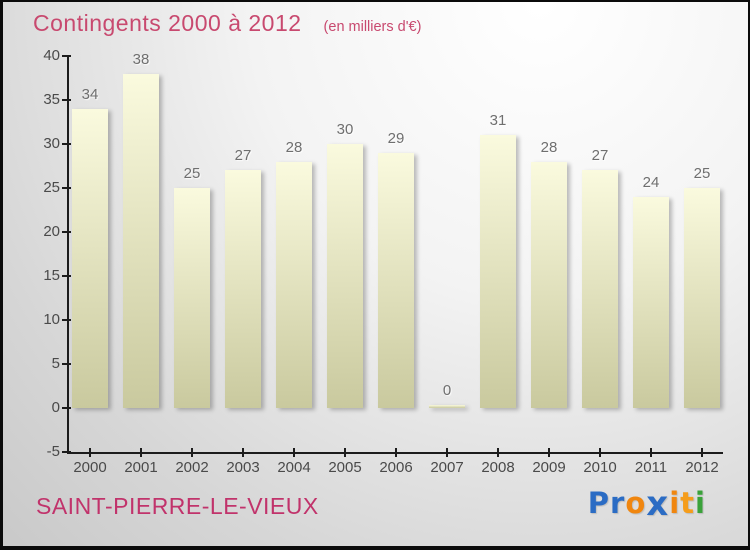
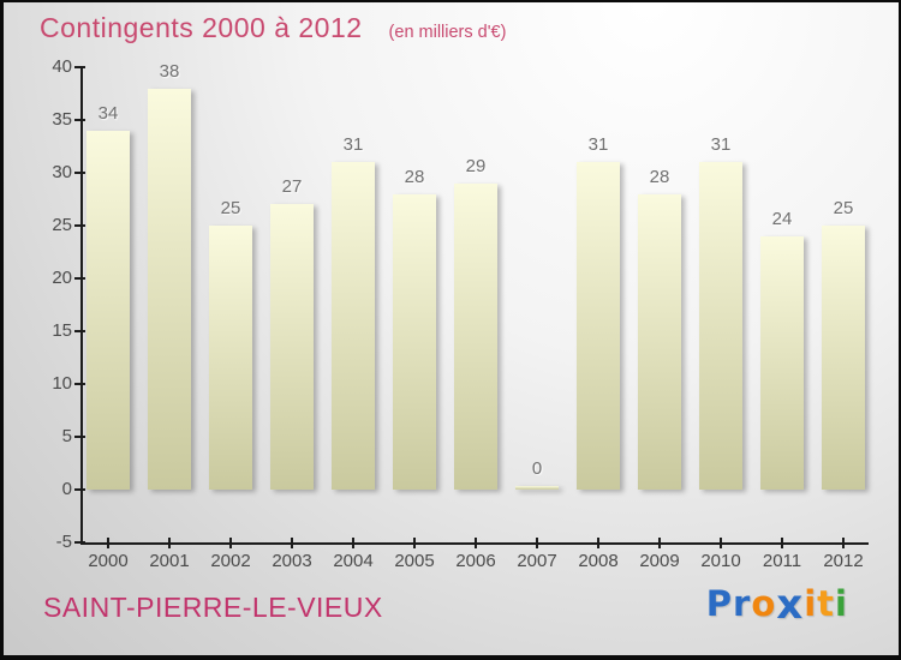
2004: 28 -> 31
2005: 30 -> 28
2010: 27 -> 31
